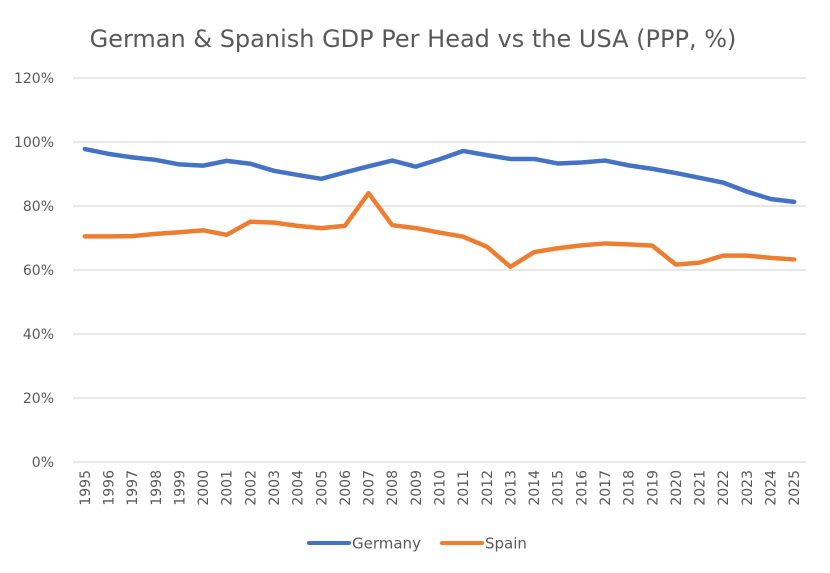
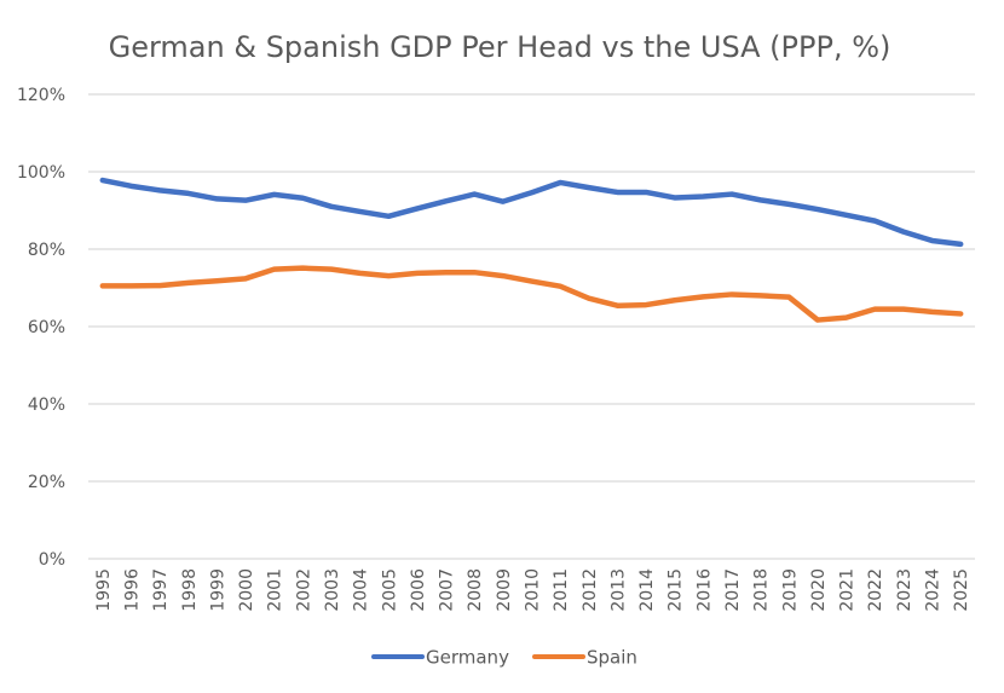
Spain/2001: 71% -> 75%
Spain/2007: 84% -> 74%
Spain/2013: 61% -> 65%
